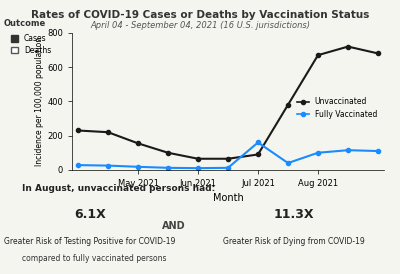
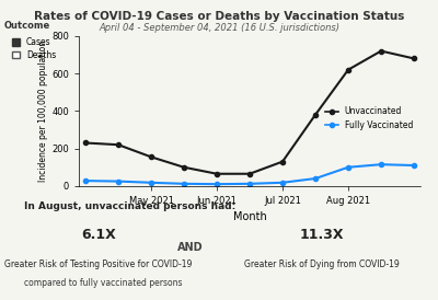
Unvaccinated/Jul 2021: 90 -> 130
Fully Vaccinated/Jul 2021: 160 -> 20
Unvaccinated/Aug 2021: 670 -> 620
